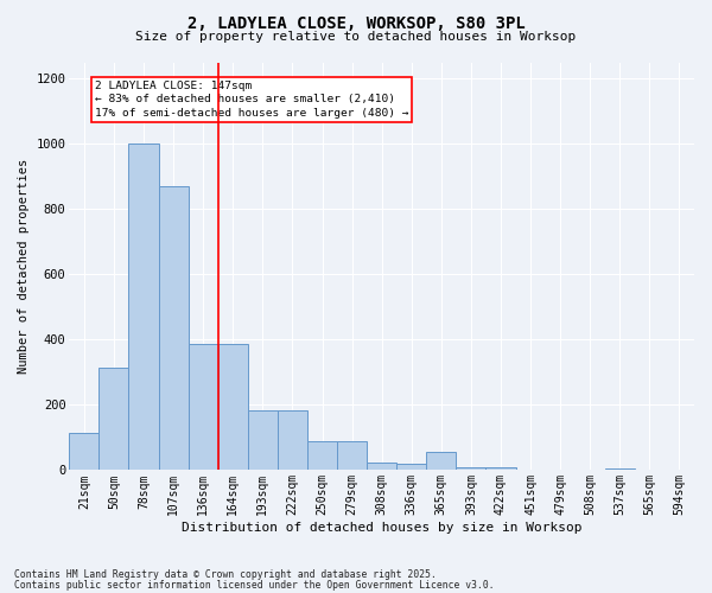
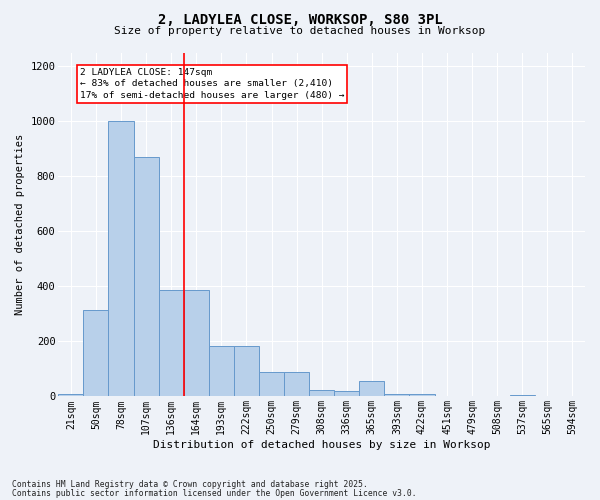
21sqm: 115 -> 10
